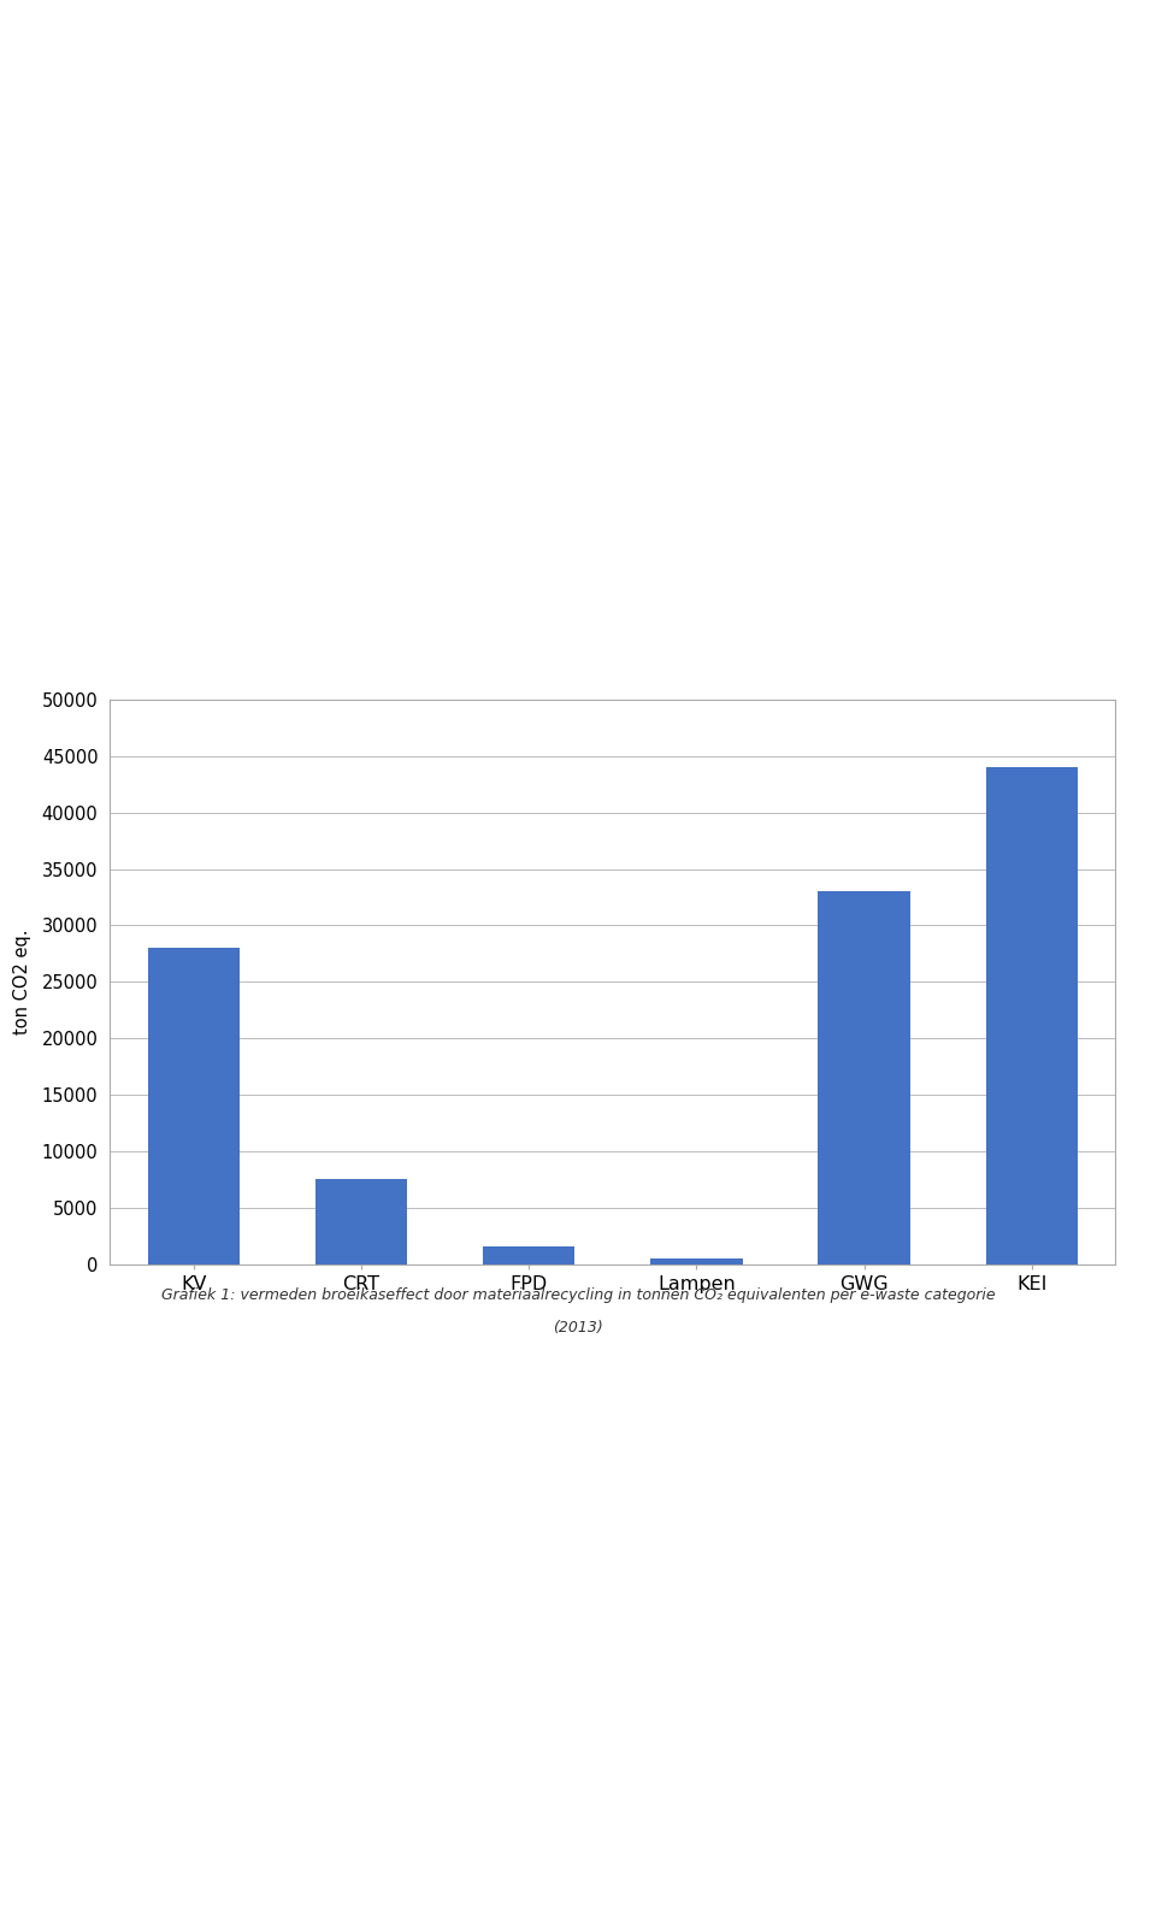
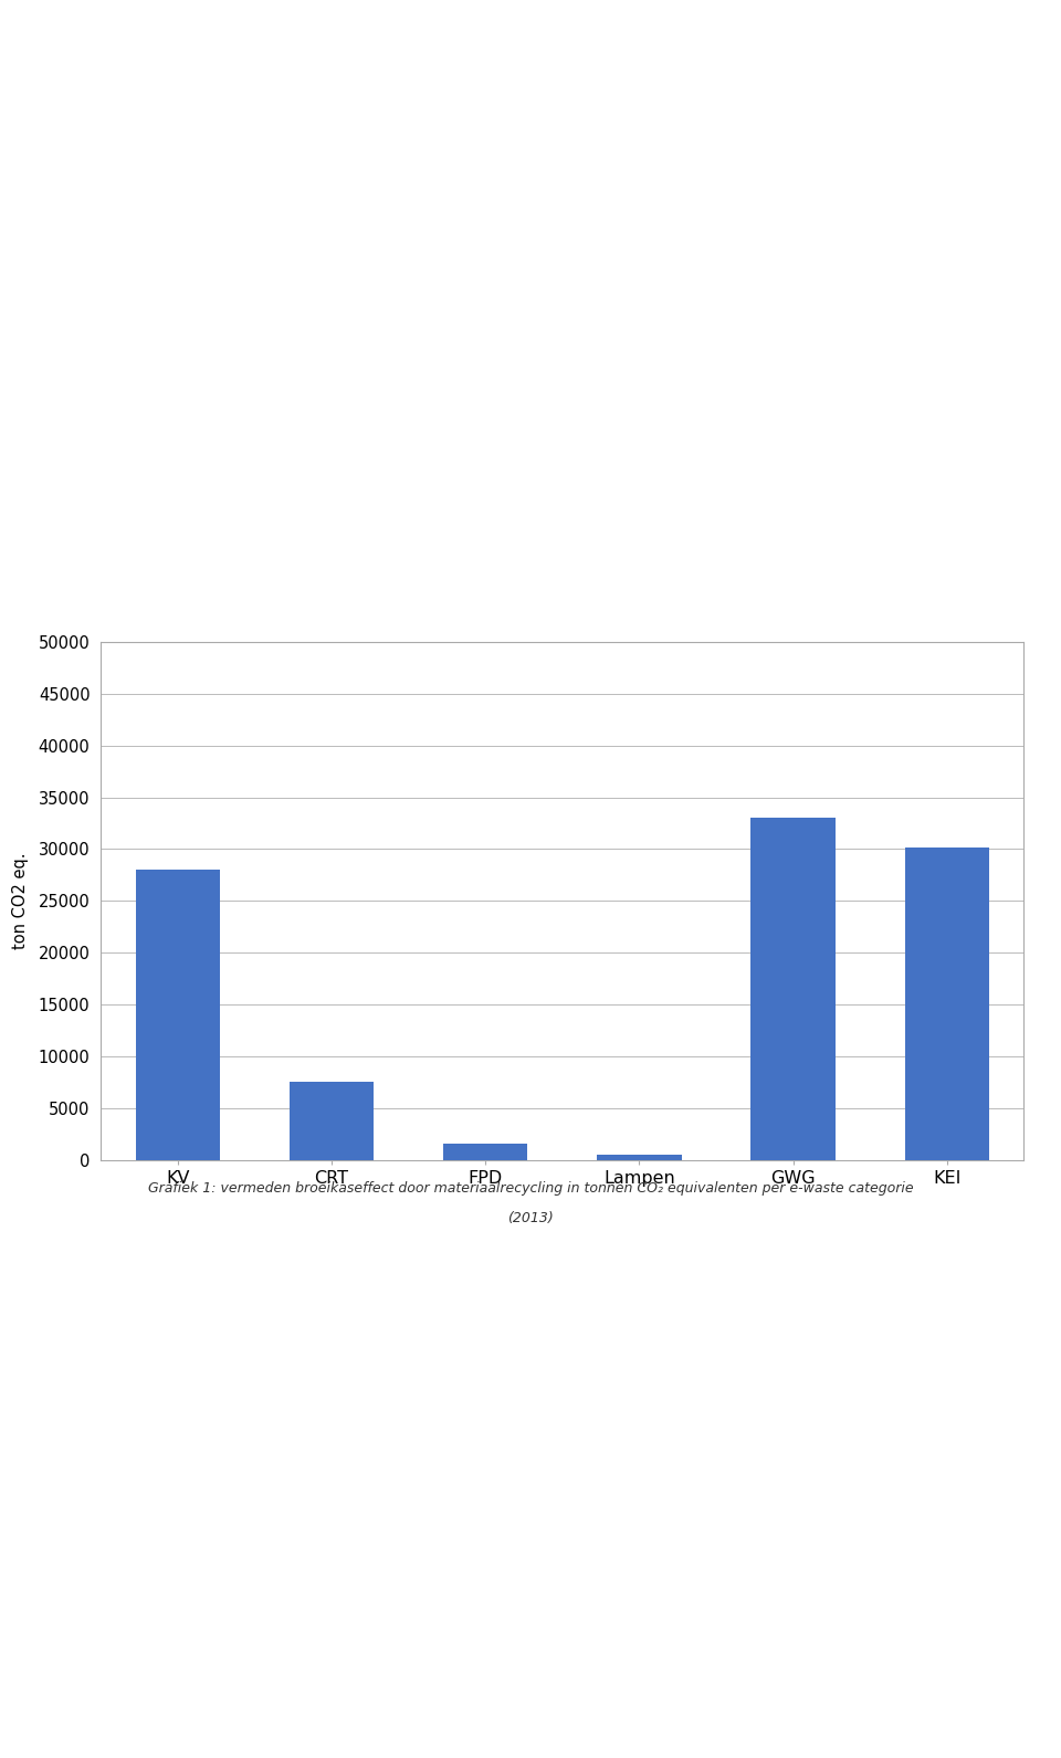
KEI: 44000 -> 30200
